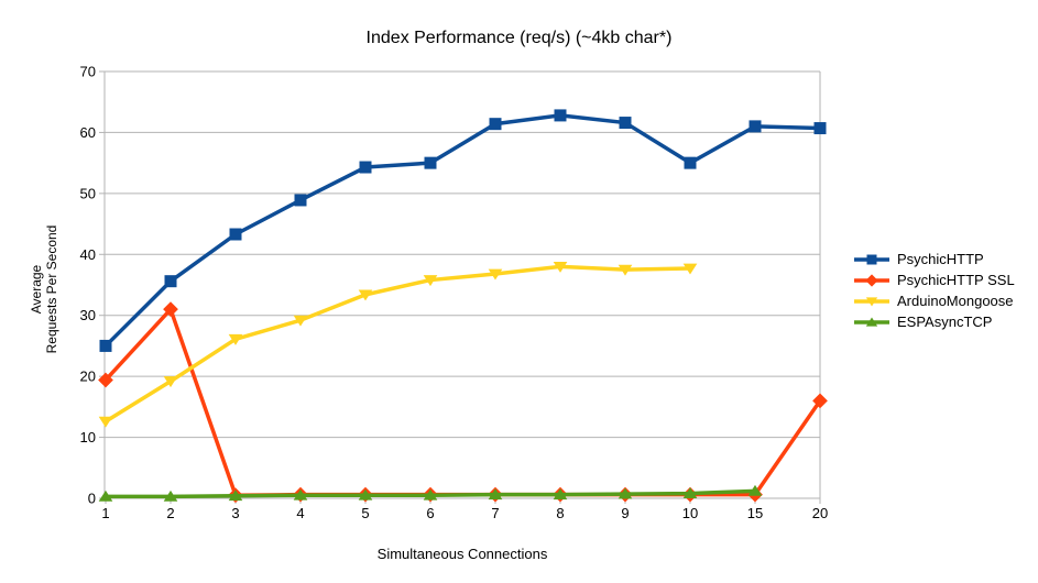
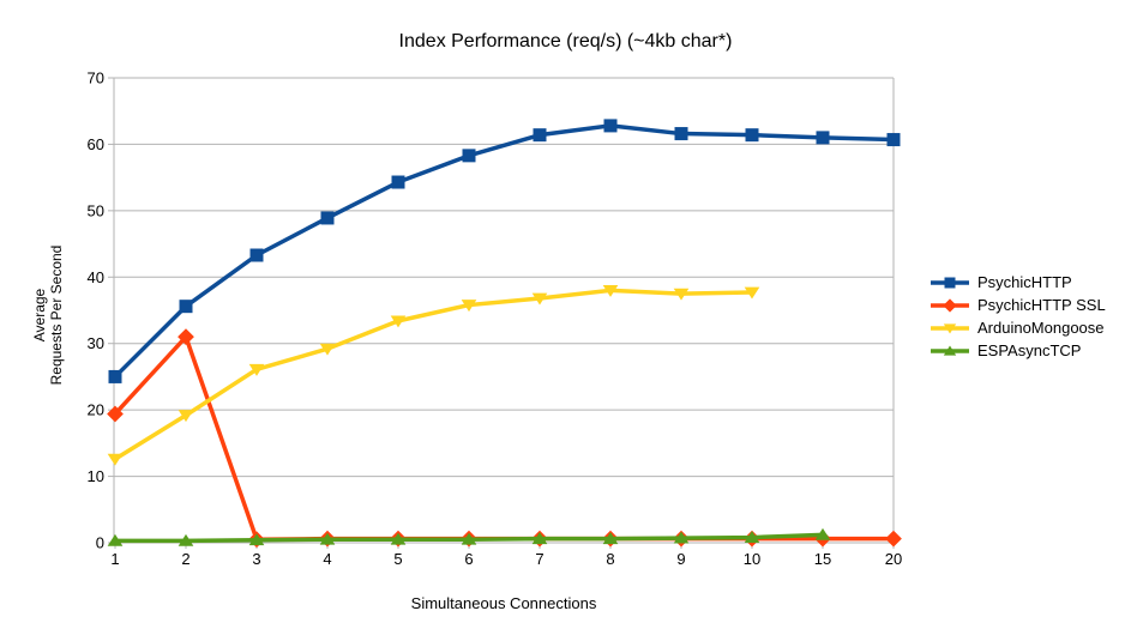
PsychicHTTP/6: 55 -> 58
PsychicHTTP/10: 55 -> 61
PsychicHTTP SSL/20: 16 -> 1
